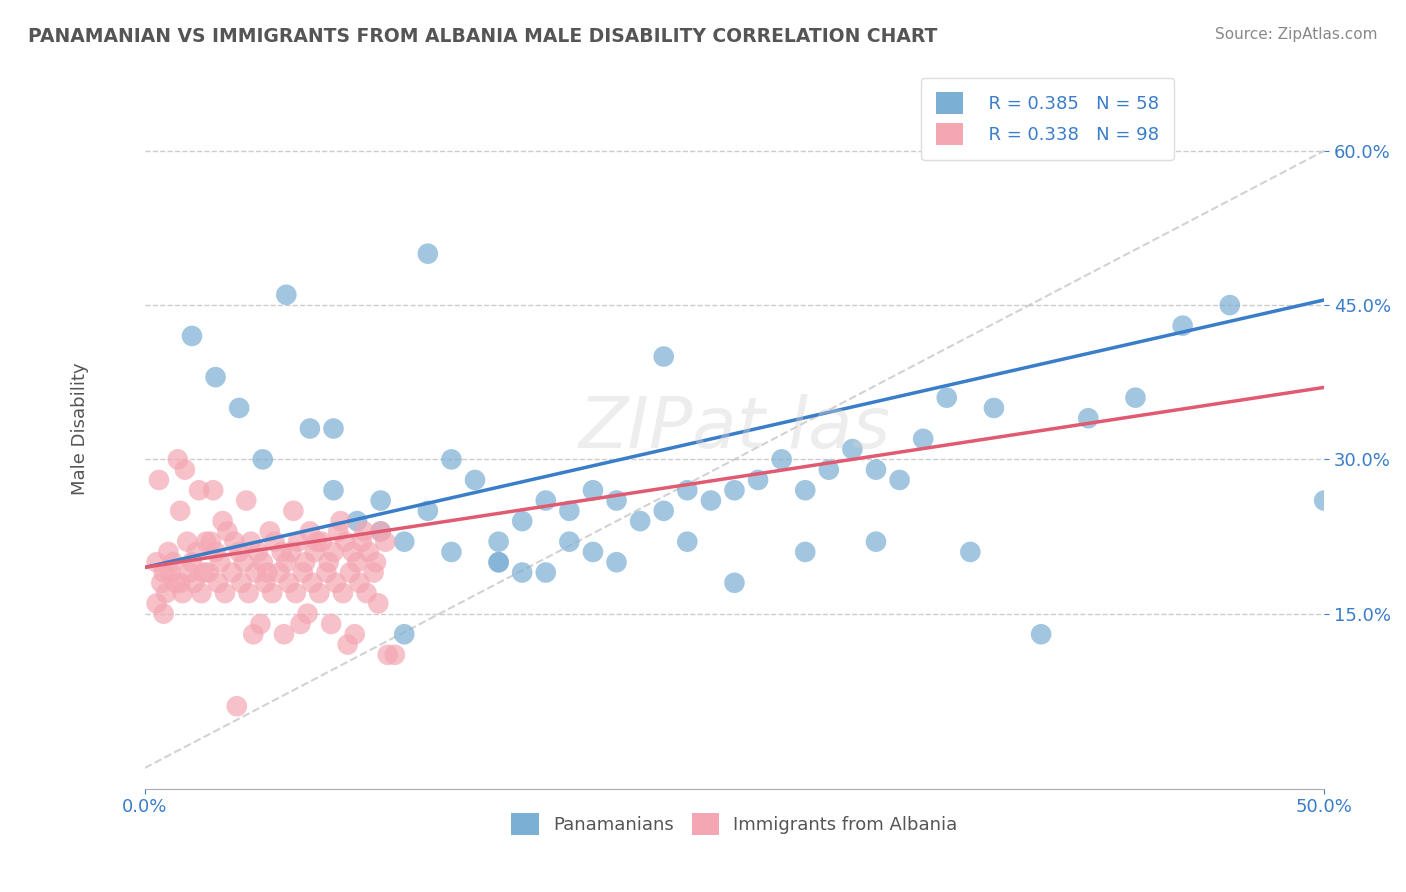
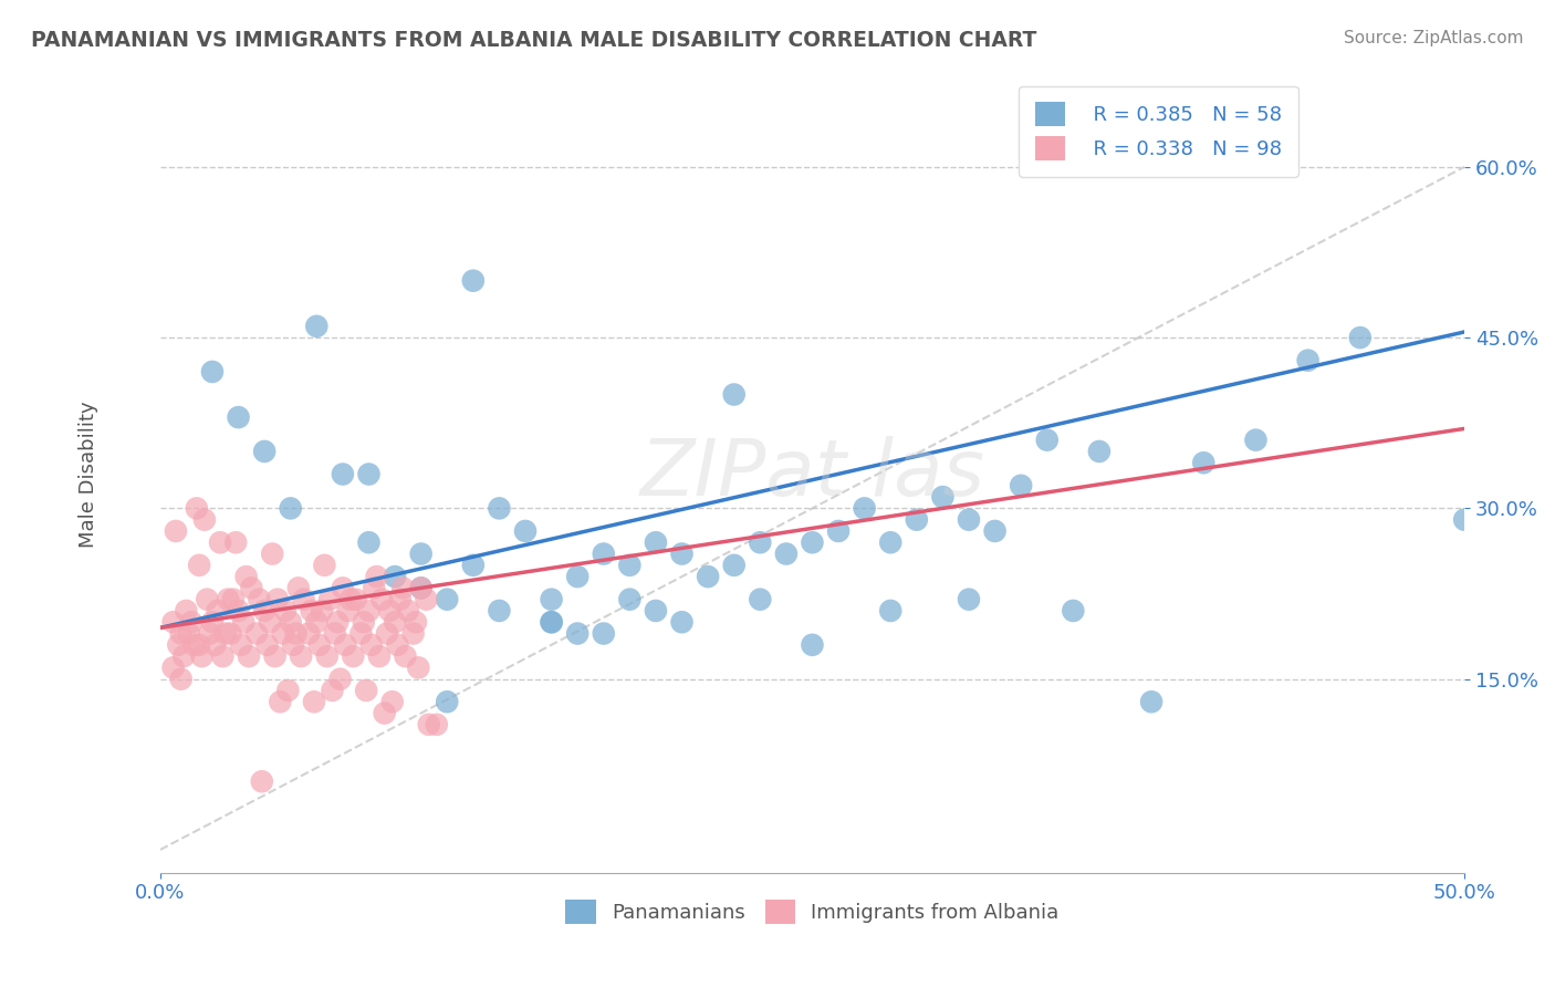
Panamanians/50.0%: 26% -> 29%
